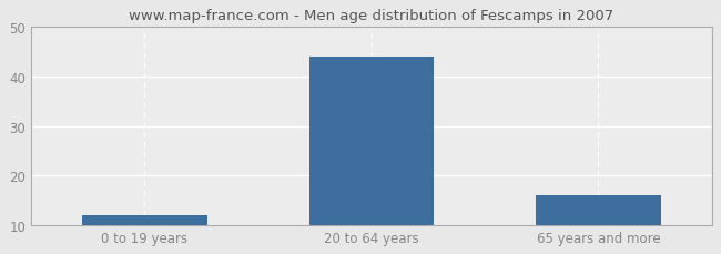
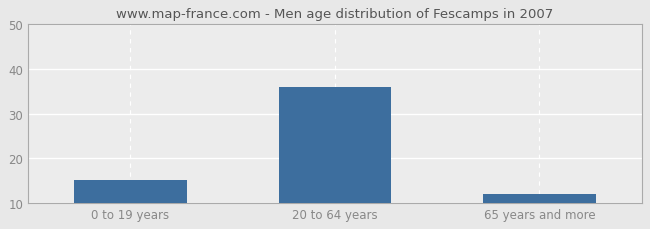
0 to 19 years: 12 -> 15
20 to 64 years: 44 -> 36
65 years and more: 16 -> 12
